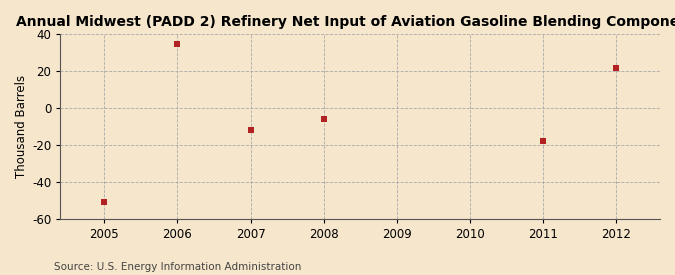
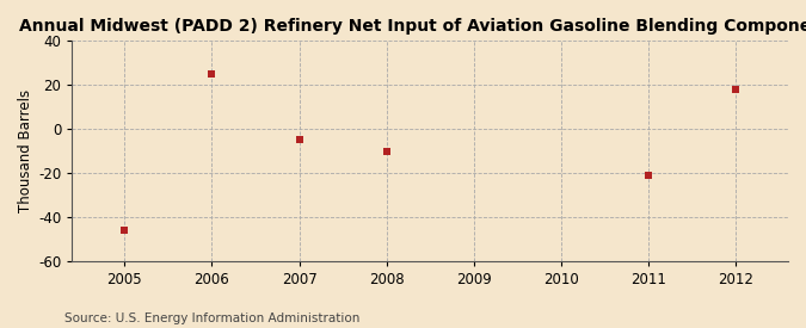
2005: -51 -> -46
2006: 35 -> 25
2007: -12 -> -5
2008: -6 -> -10
2011: -18 -> -21
2012: 22 -> 18
